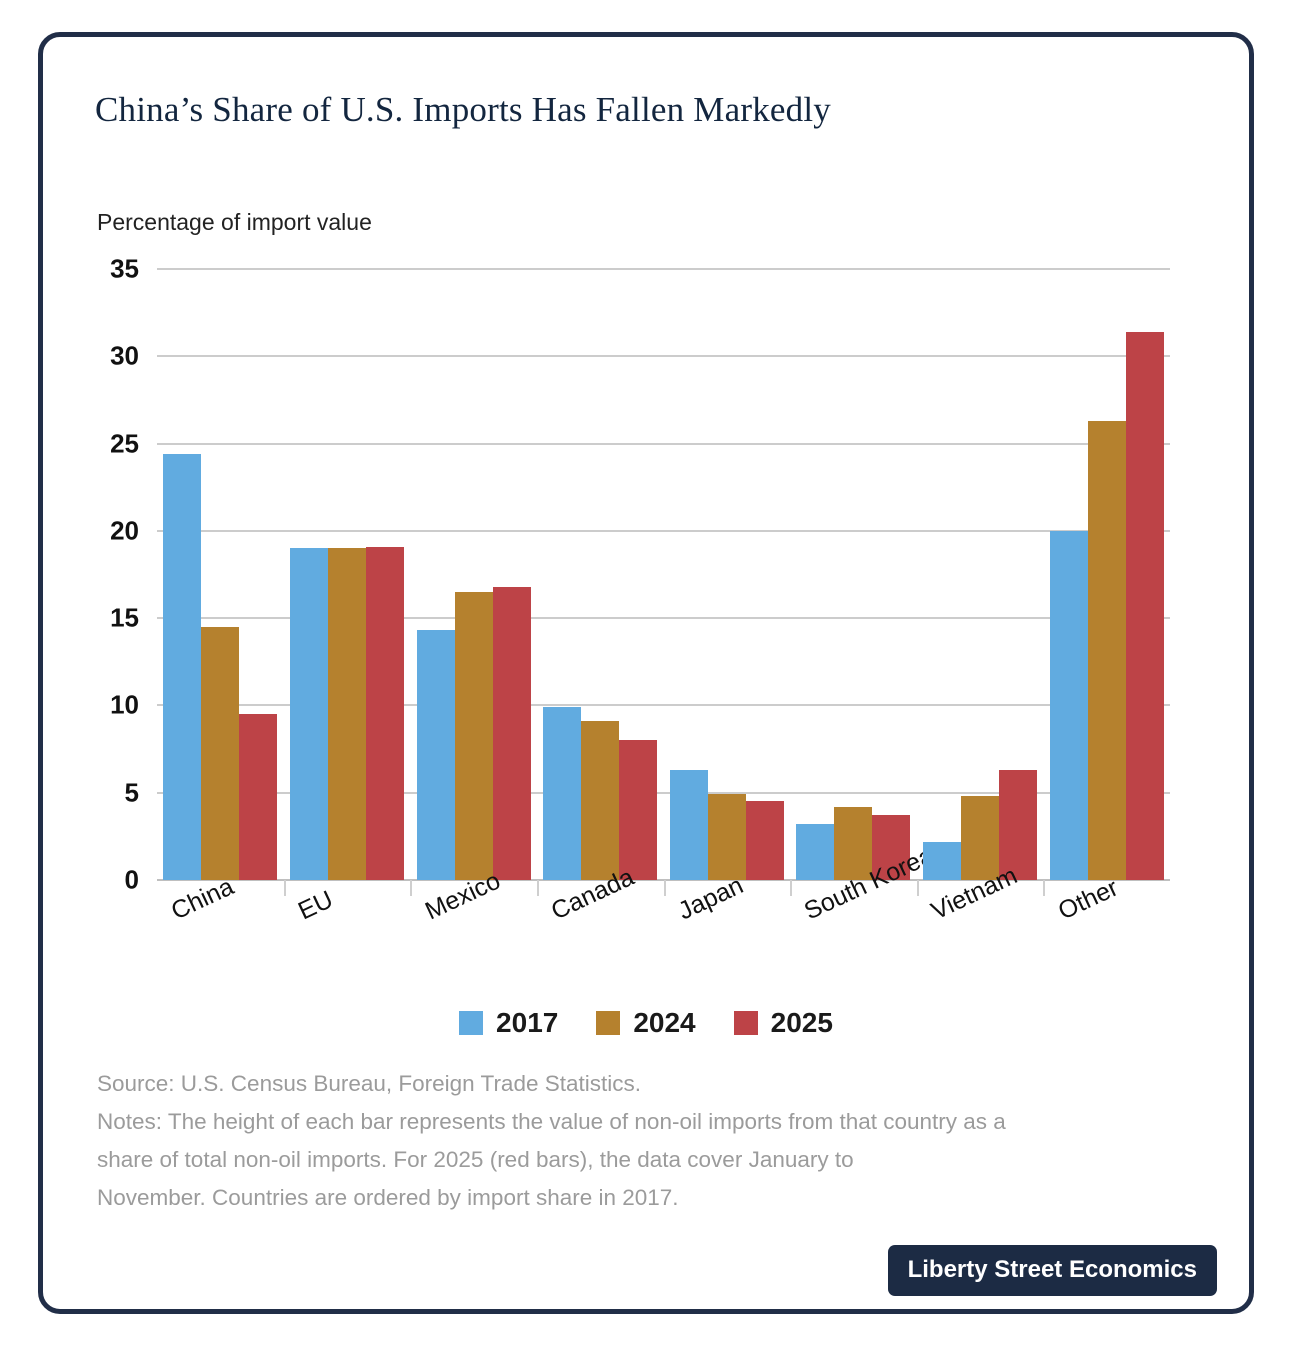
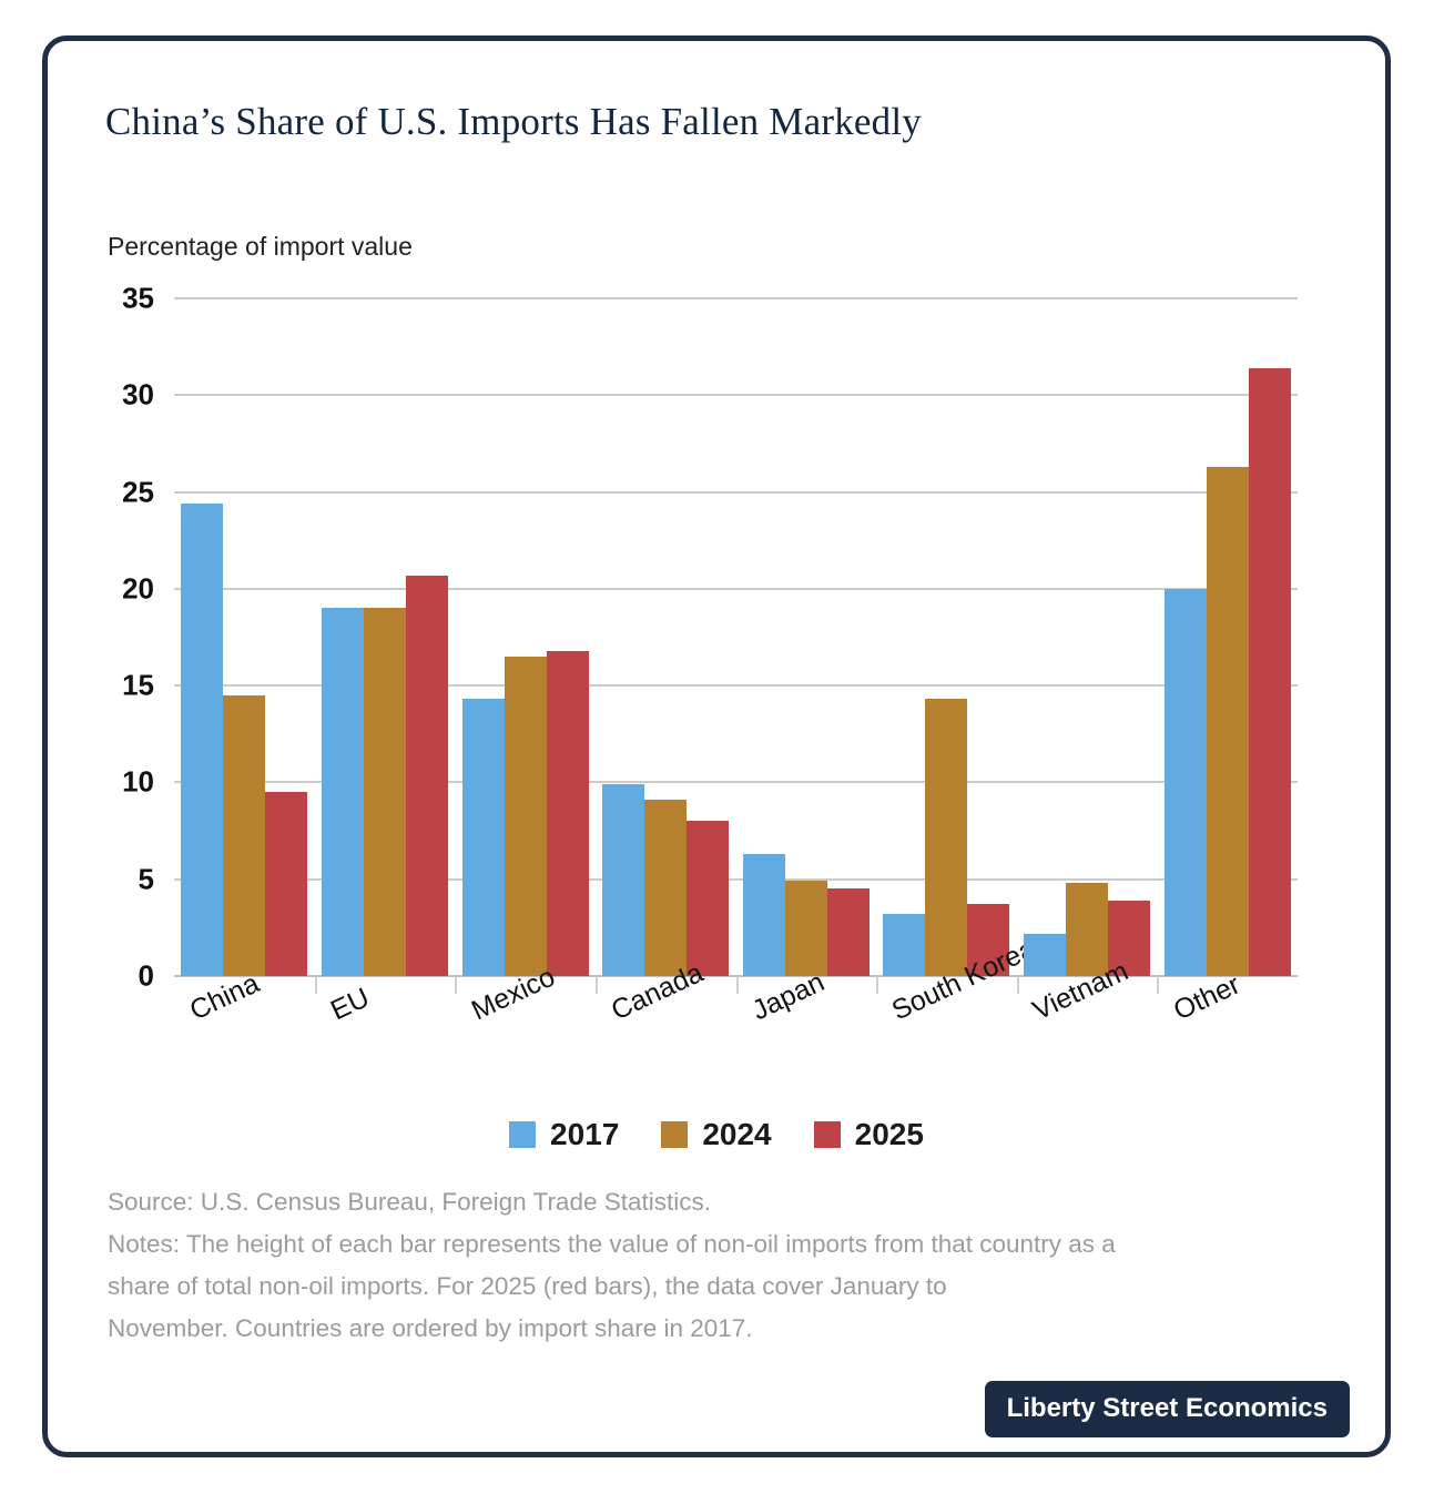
2025/EU: 19.1 -> 20.7
2024/South Korea: 4.2 -> 14.3
2025/Vietnam: 6.3 -> 3.9
